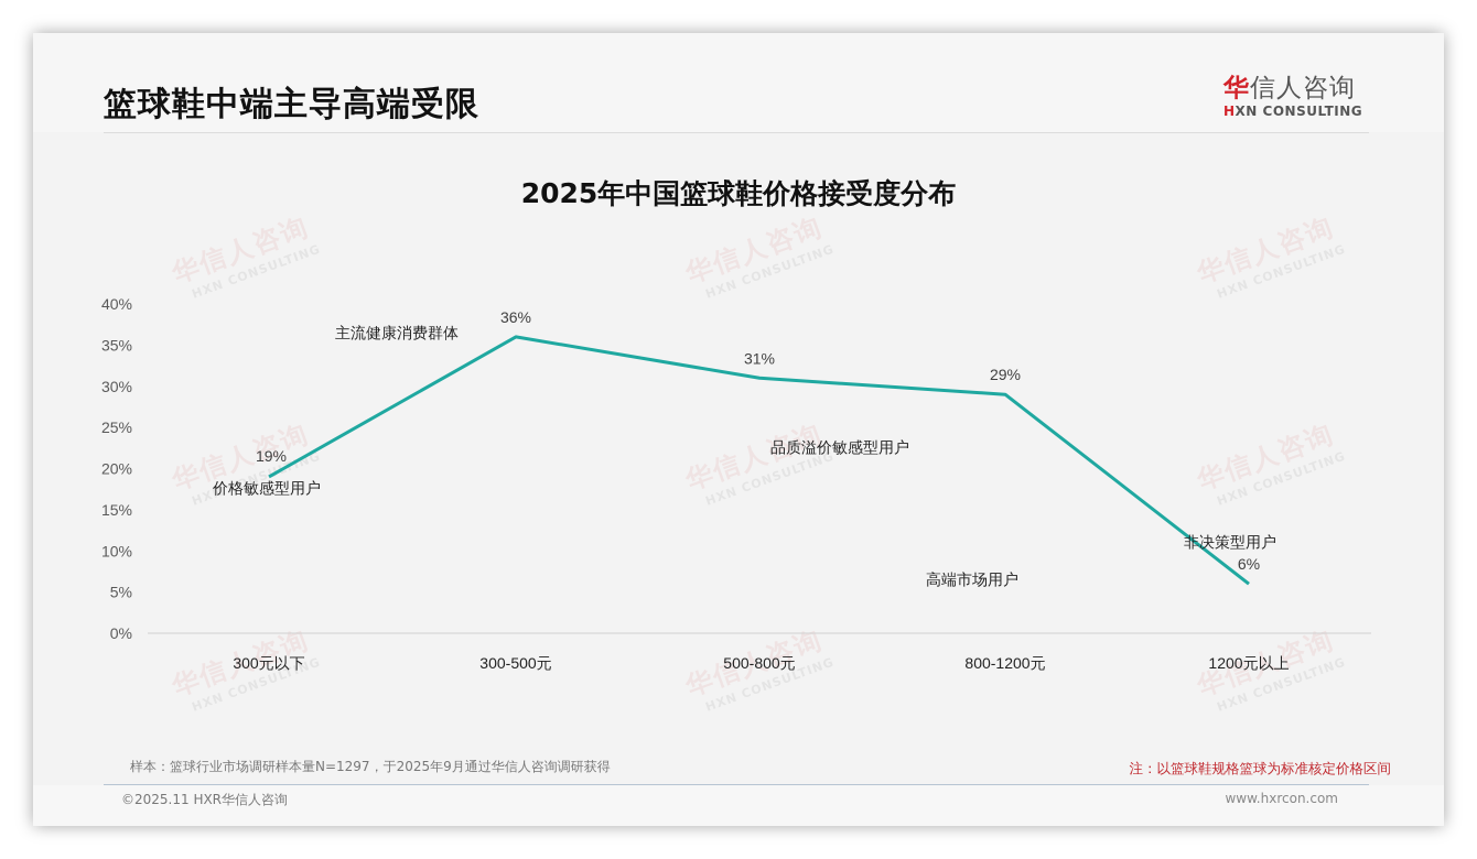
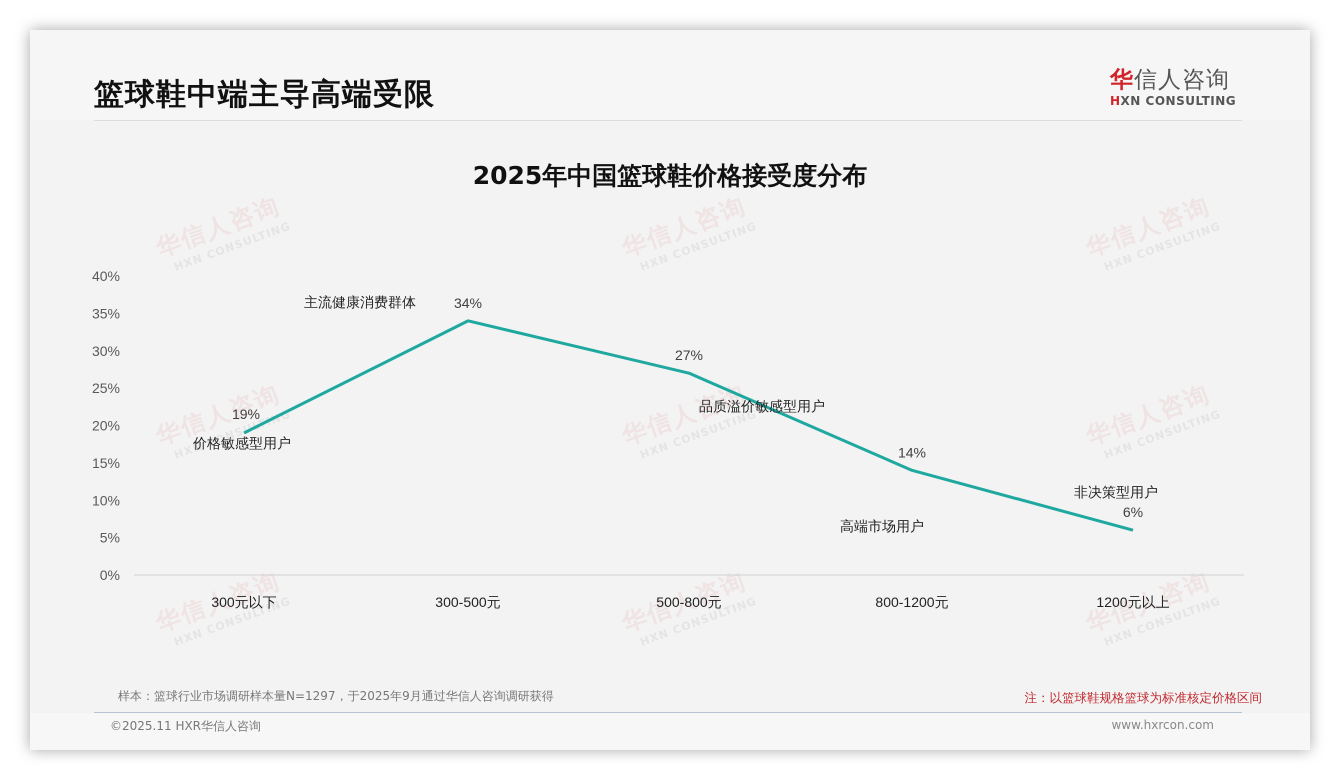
300-500元: 36% -> 34%
500-800元: 31% -> 27%
800-1200元: 29% -> 14%
